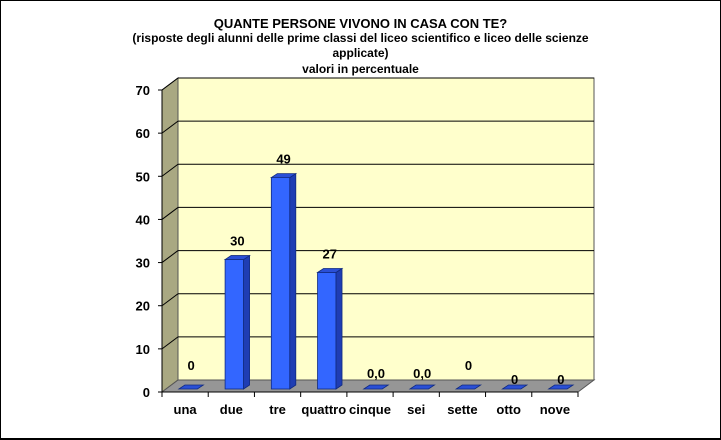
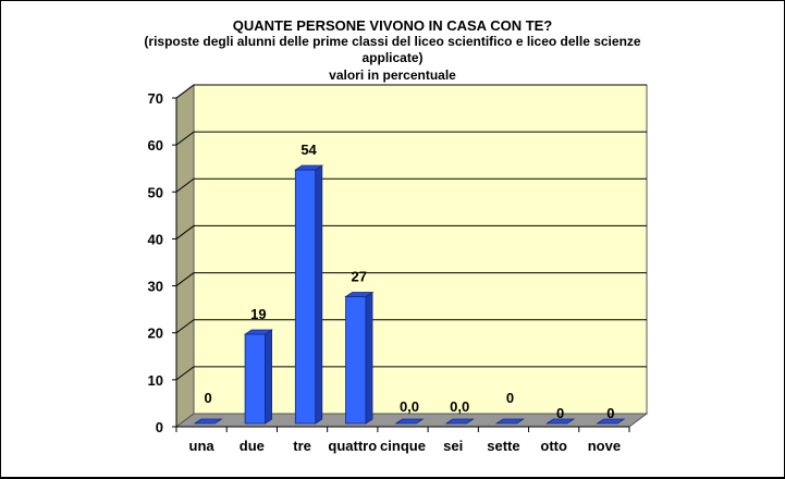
due: 30 -> 19
tre: 49 -> 54
